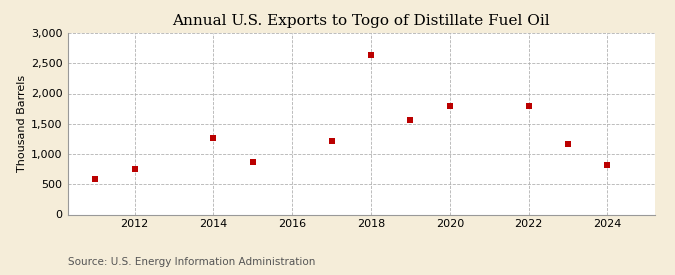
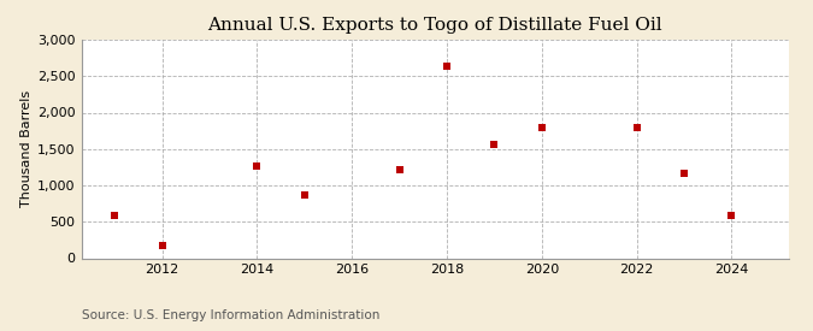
2012: 760 -> 170
2024: 820 -> 580
